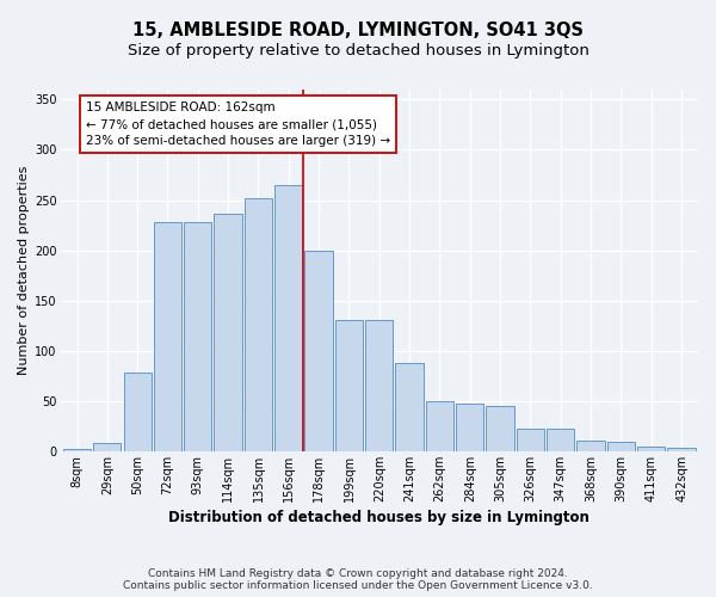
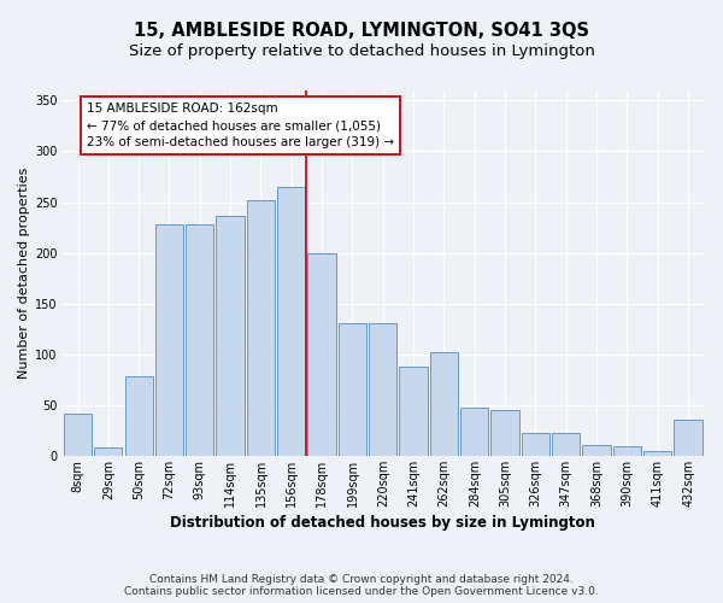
8sqm: 2 -> 42
262sqm: 50 -> 102
432sqm: 3 -> 36
